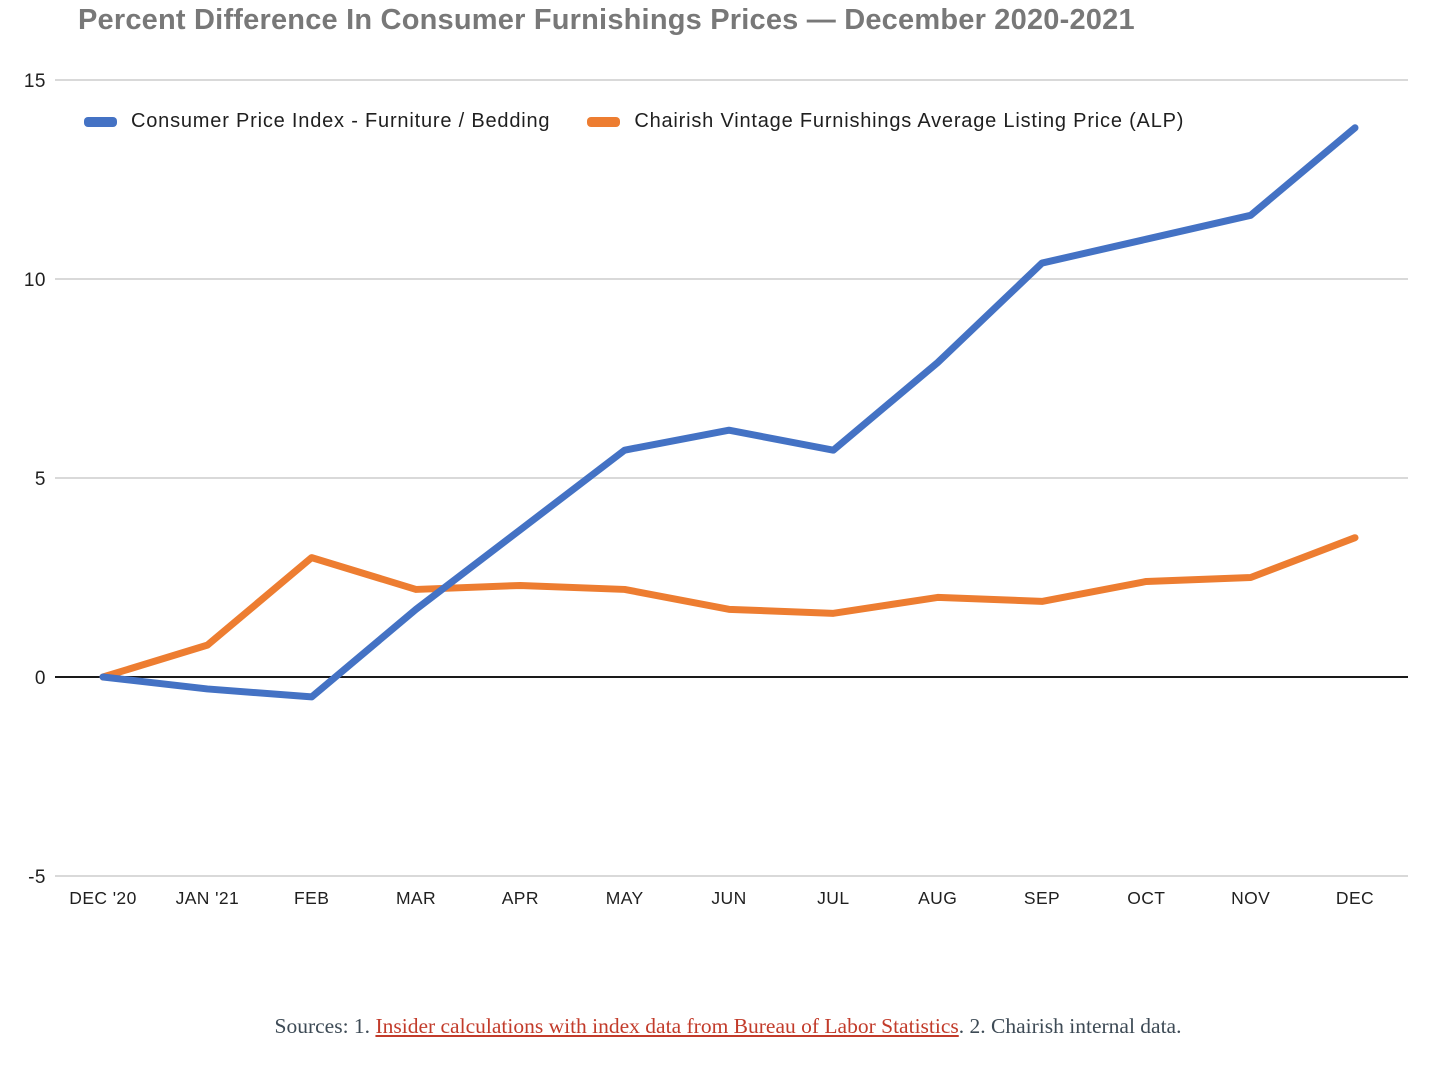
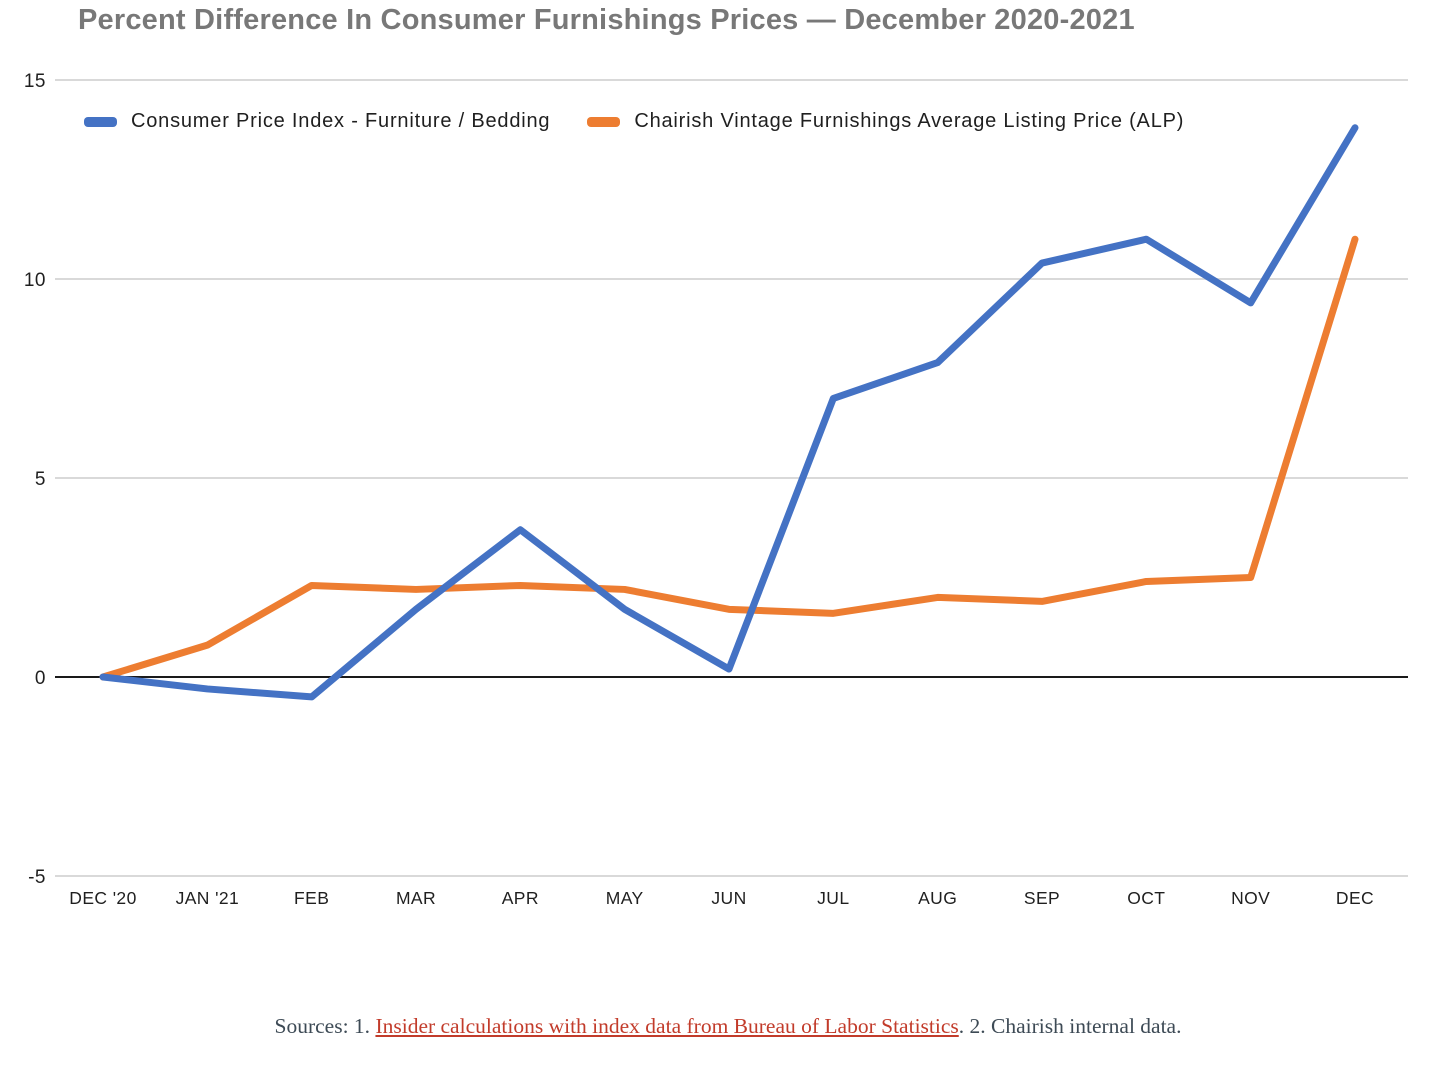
Chairish Vintage Furnishings Average Listing Price (ALP)/FEB: 3.0 -> 2.3
Consumer Price Index - Furniture / Bedding/MAY: 5.7 -> 1.7
Consumer Price Index - Furniture / Bedding/JUN: 6.2 -> 0.2
Consumer Price Index - Furniture / Bedding/JUL: 5.7 -> 7.0
Consumer Price Index - Furniture / Bedding/NOV: 11.6 -> 9.4
Chairish Vintage Furnishings Average Listing Price (ALP)/DEC: 3.5 -> 11.0
